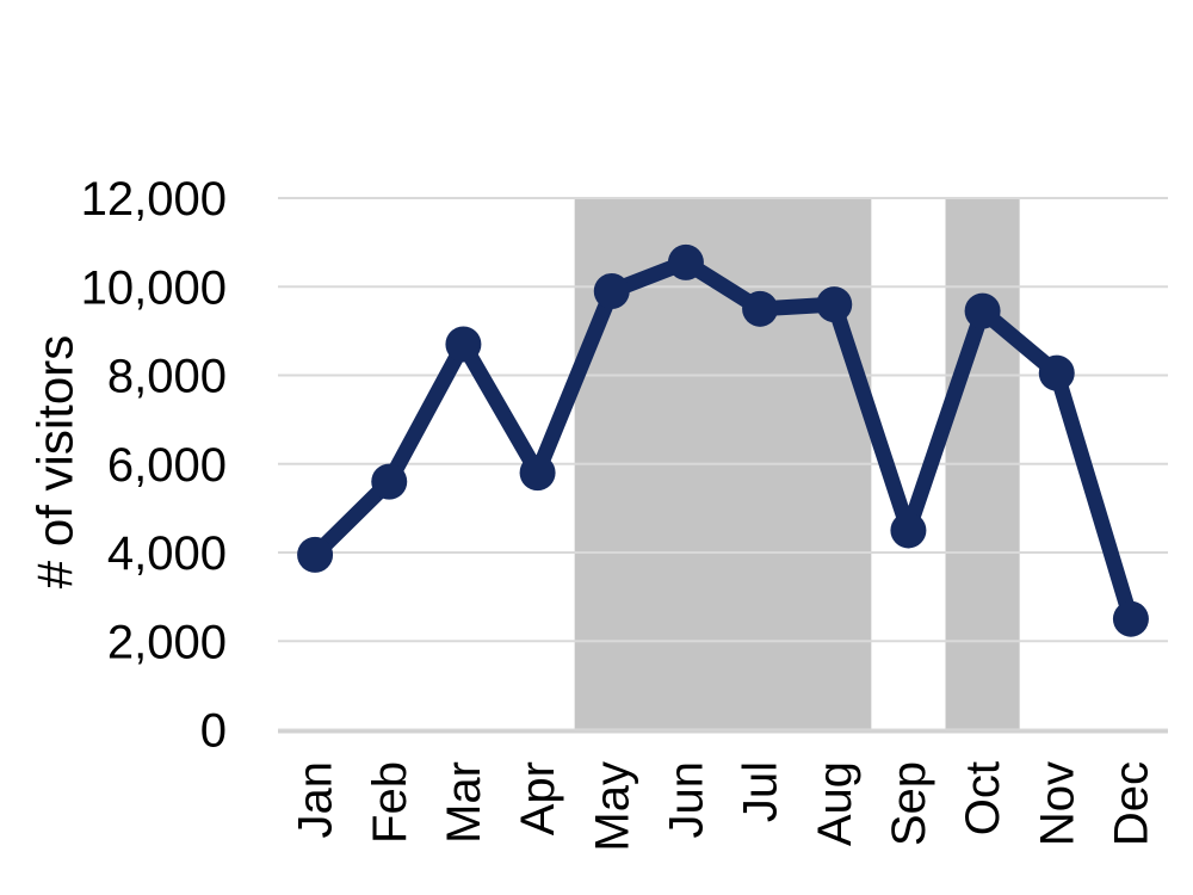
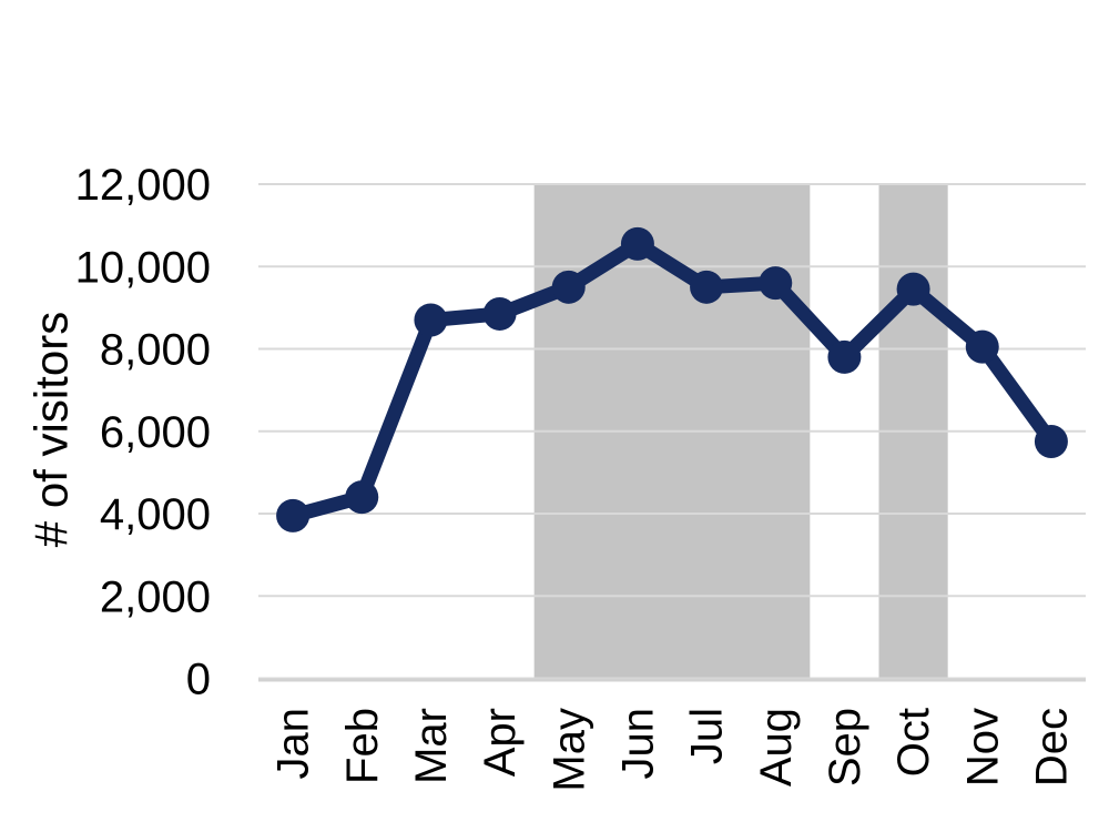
Feb: 5600 -> 4400
Apr: 5800 -> 8800
May: 9900 -> 9500
Sep: 4500 -> 7800
Dec: 2500 -> 5800
